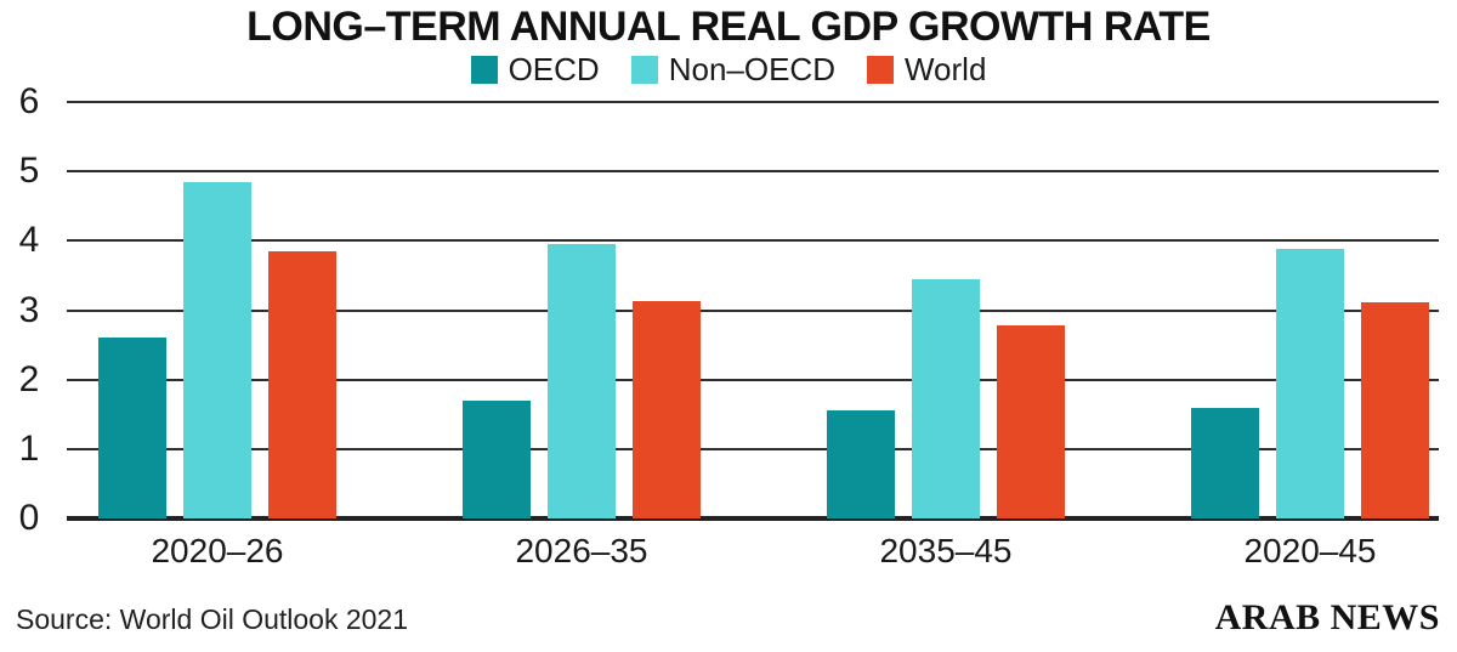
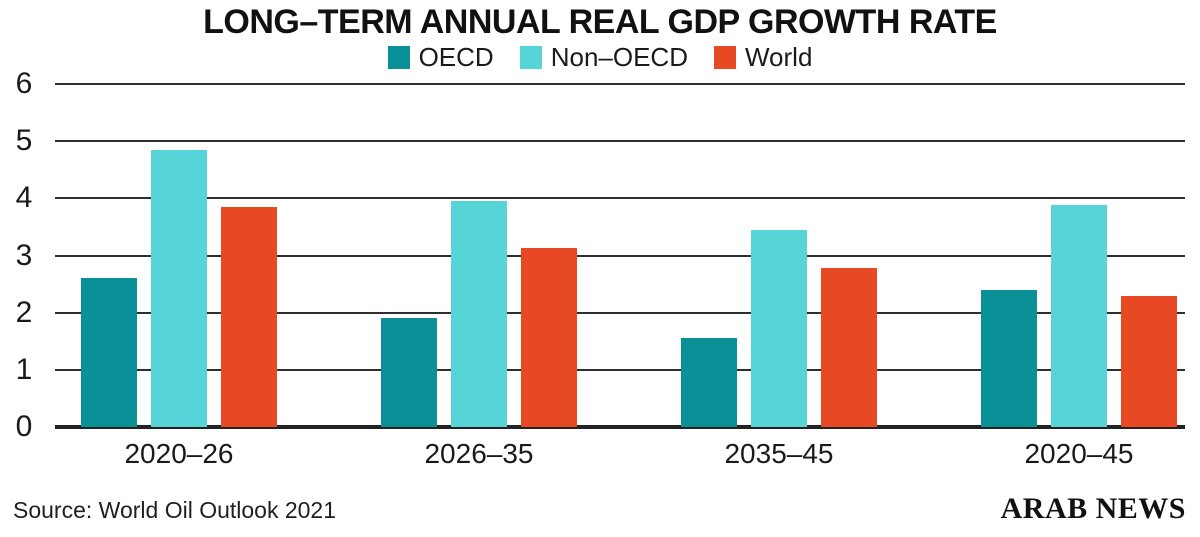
OECD/2026–35: 1.7 -> 1.9
OECD/2020–45: 1.6 -> 2.4
World/2020–45: 3.1 -> 2.3
